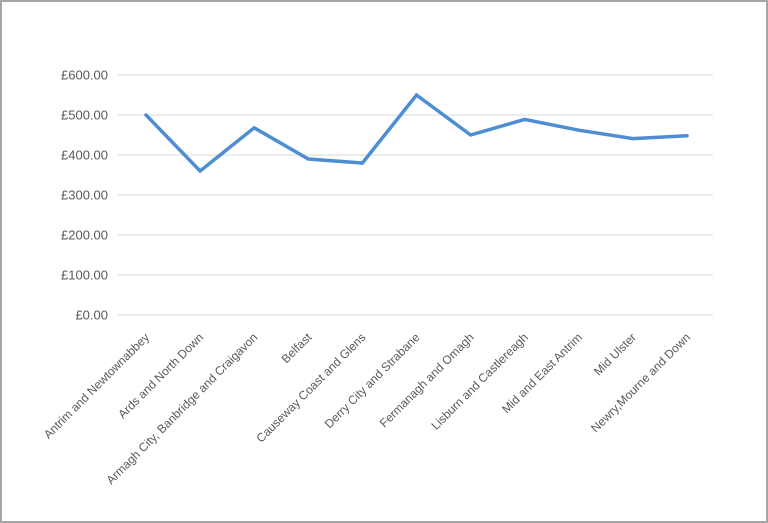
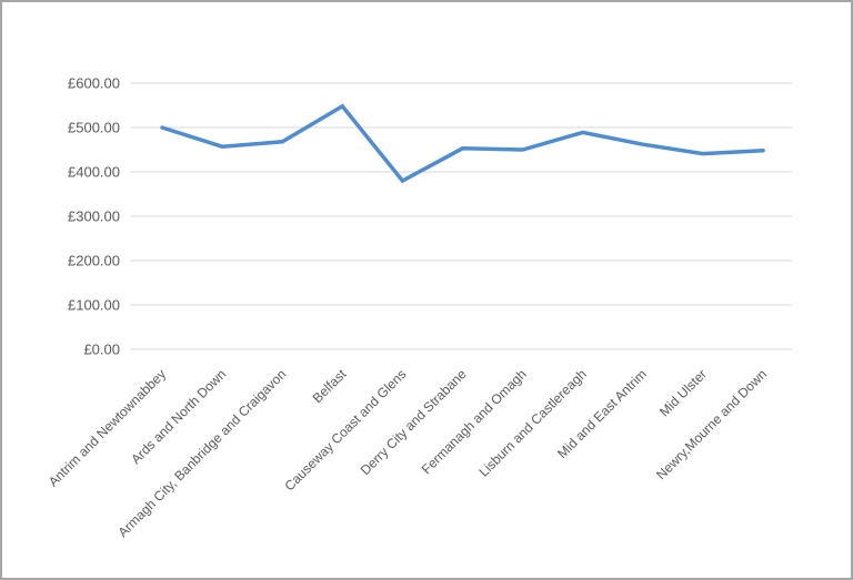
Ards and North Down: £360 -> £460
Belfast: £390 -> £550
Derry City and Strabane: £550 -> £450
